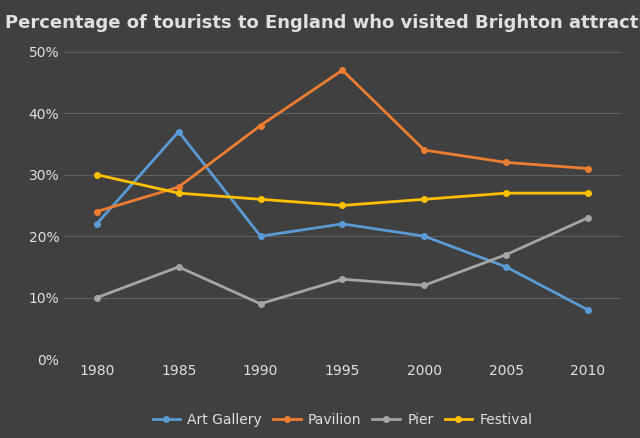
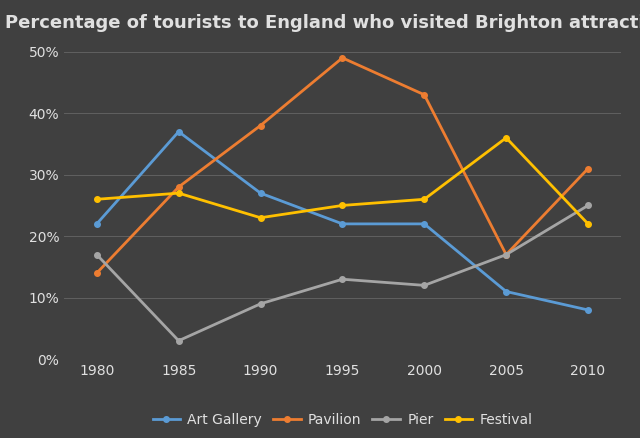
Pavilion/1980: 24% -> 14%
Pier/1980: 10% -> 17%
Festival/1980: 30% -> 26%
Pier/1985: 15% -> 3%
Art Gallery/1990: 20% -> 27%
Festival/1990: 26% -> 23%
Pavilion/1995: 47% -> 49%
Art Gallery/2000: 20% -> 22%
Pavilion/2000: 34% -> 43%
Art Gallery/2005: 15% -> 11%
Pavilion/2005: 32% -> 17%
Festival/2005: 27% -> 36%
Pier/2010: 23% -> 25%
Festival/2010: 27% -> 22%
